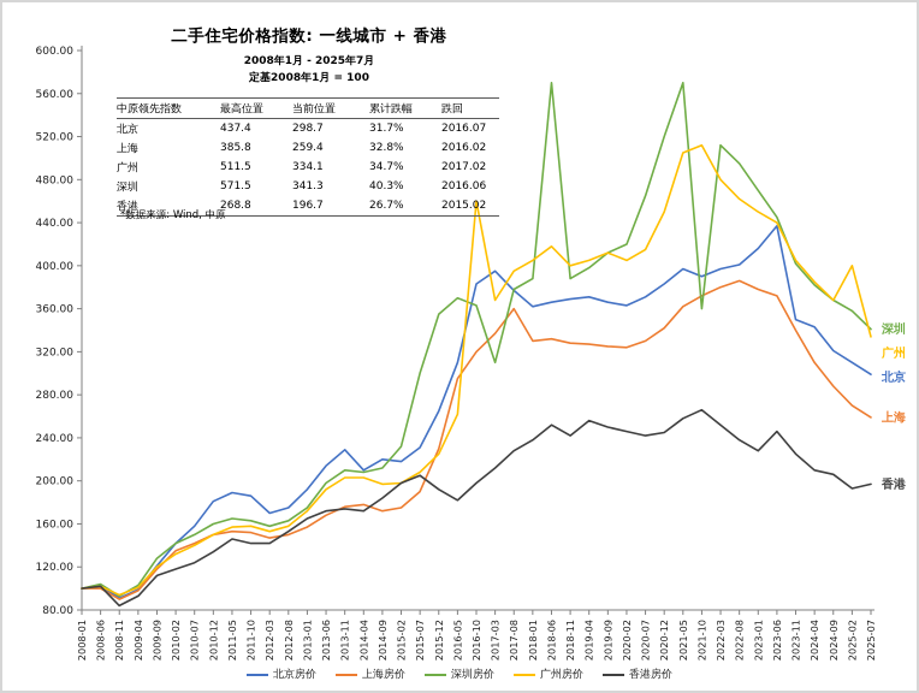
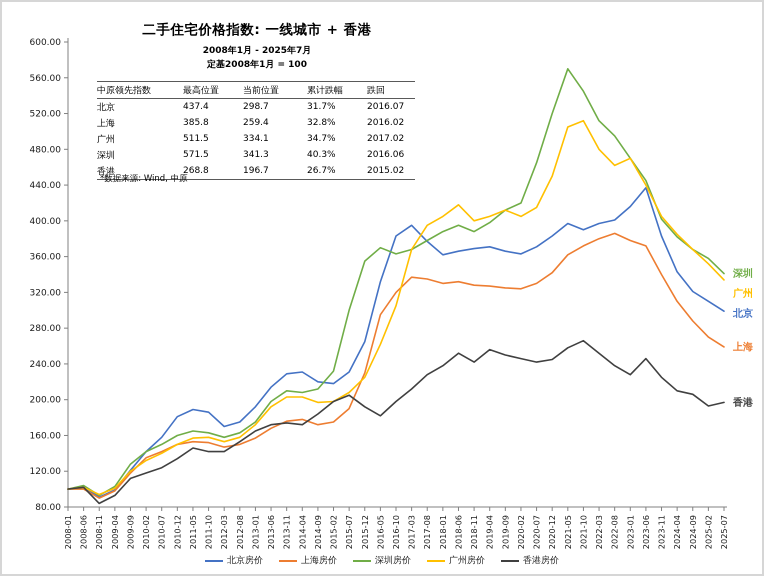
北京房价/2014-04: 210 -> 230
北京房价/2016-05: 310 -> 330
广州房价/2016-10: 460 -> 300
深圳房价/2017-03: 310 -> 370
上海房价/2017-08: 360 -> 340
深圳房价/2018-06: 570 -> 400
深圳房价/2021-10: 360 -> 540
广州房价/2023-01: 450 -> 470
北京房价/2023-11: 350 -> 380
广州房价/2025-02: 400 -> 350
